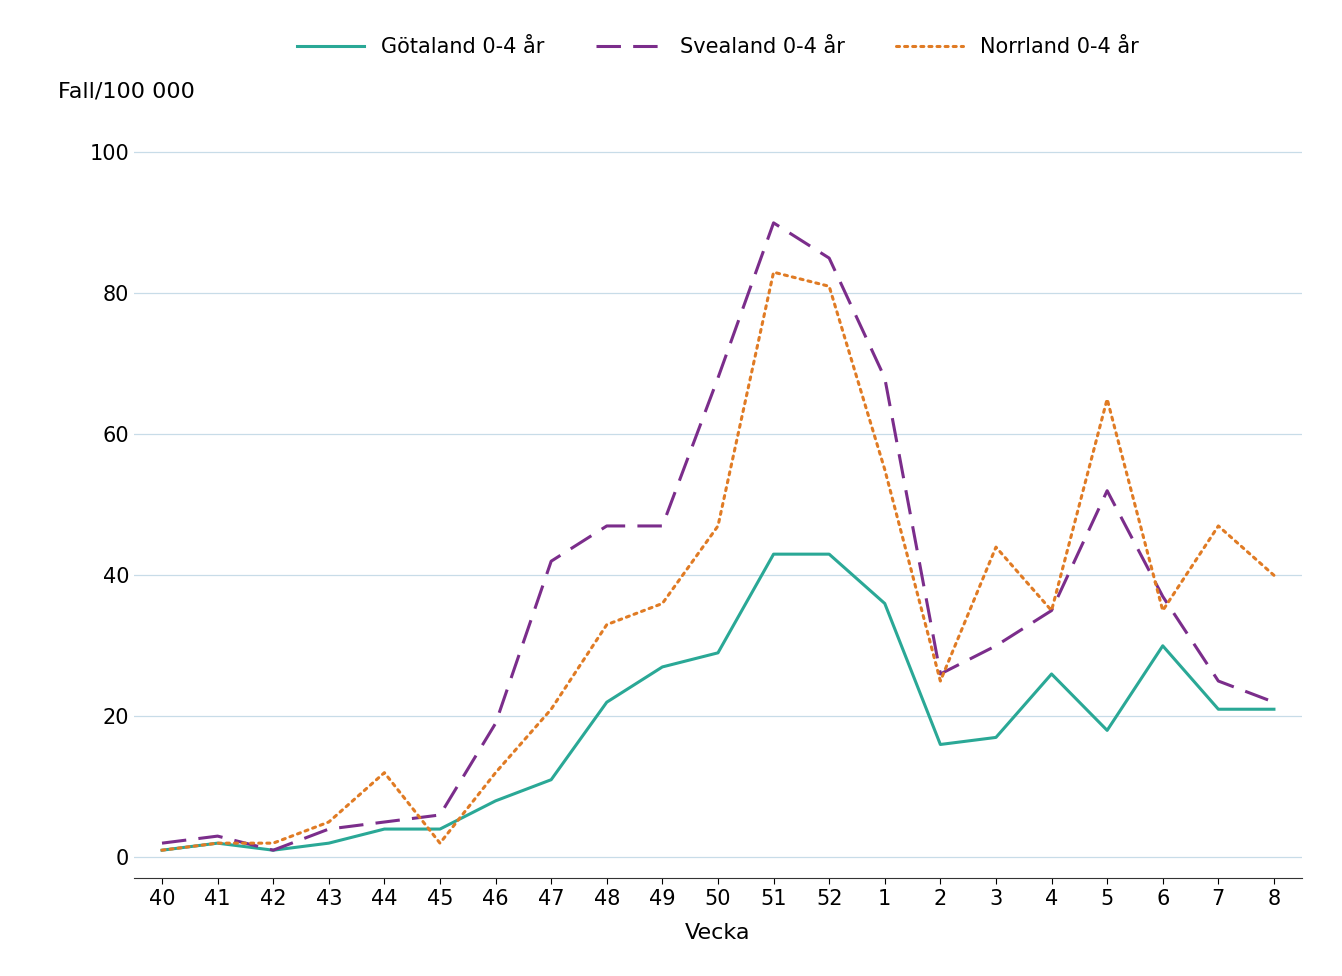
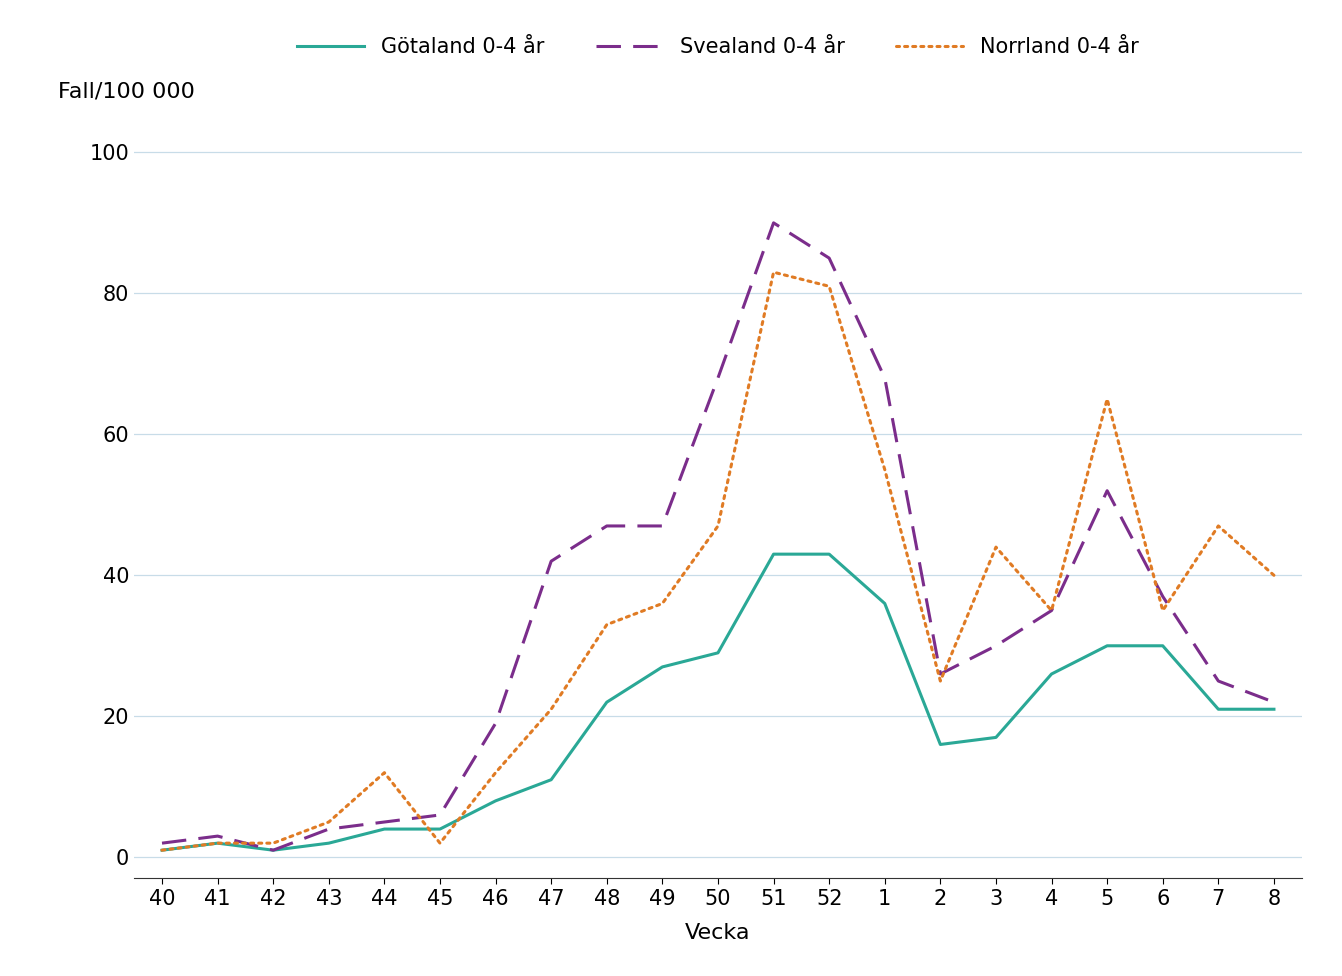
Götaland 0-4 år/5: 18 -> 30
